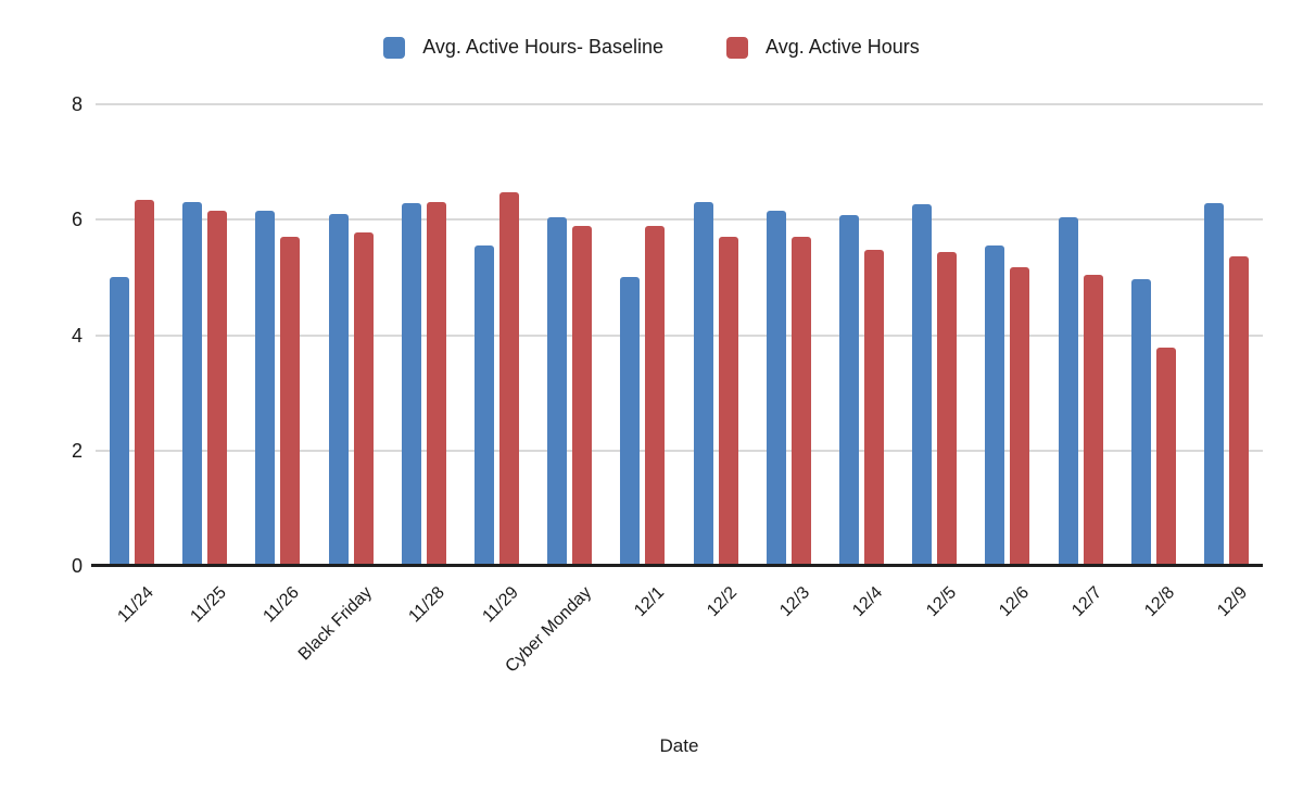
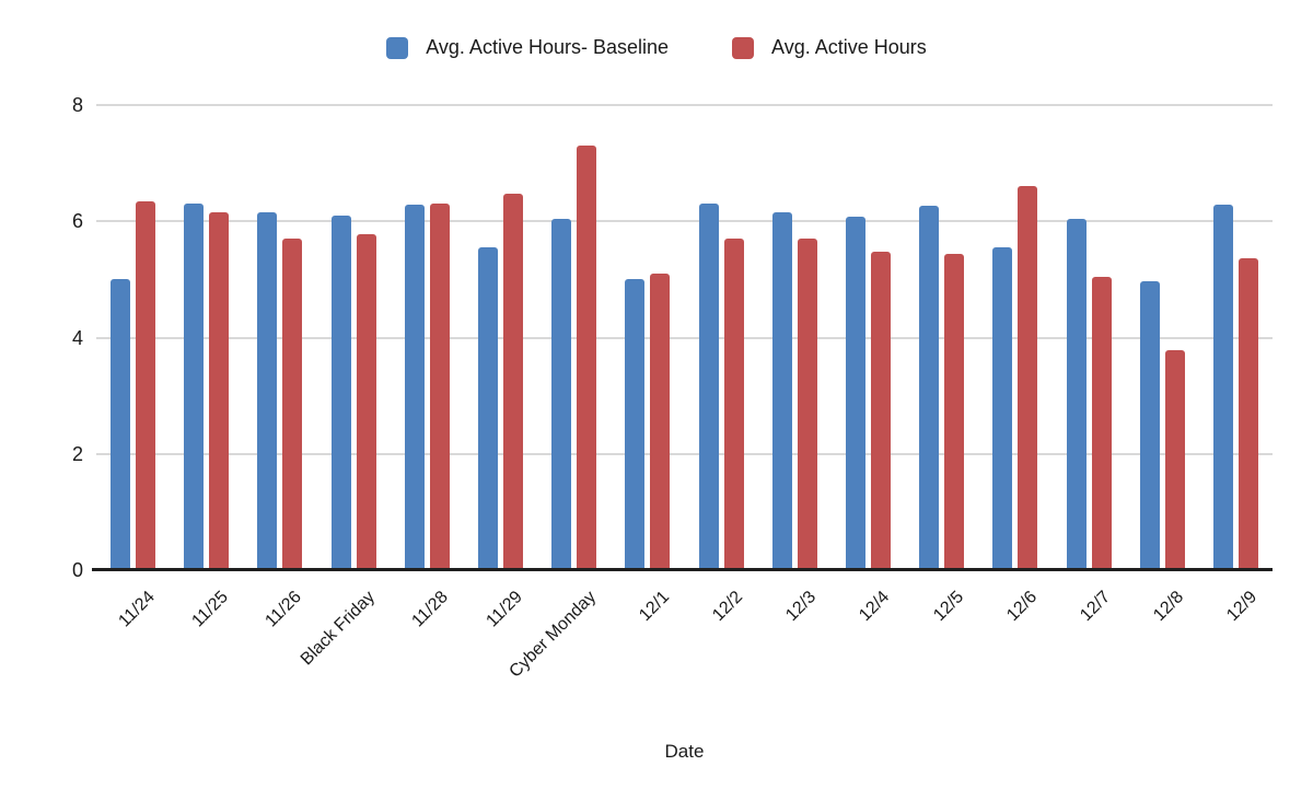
Avg. Active Hours/Cyber Monday: 5.9 -> 7.3
Avg. Active Hours/12/1: 5.9 -> 5.1
Avg. Active Hours/12/6: 5.2 -> 6.6
